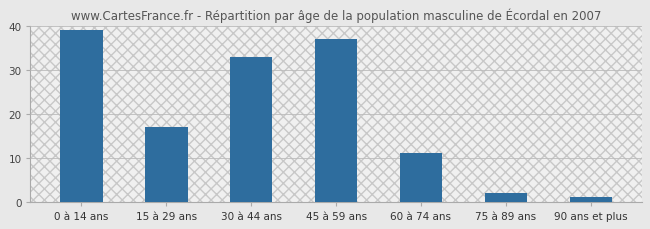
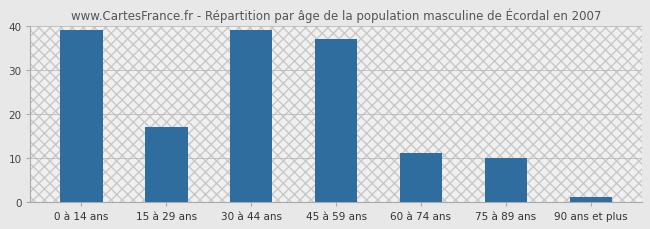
30 à 44 ans: 33 -> 39
75 à 89 ans: 2 -> 10
